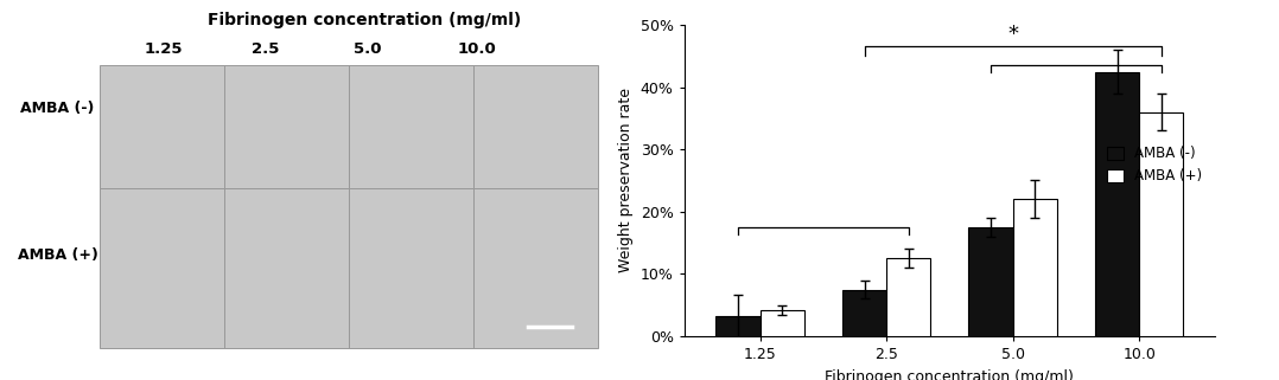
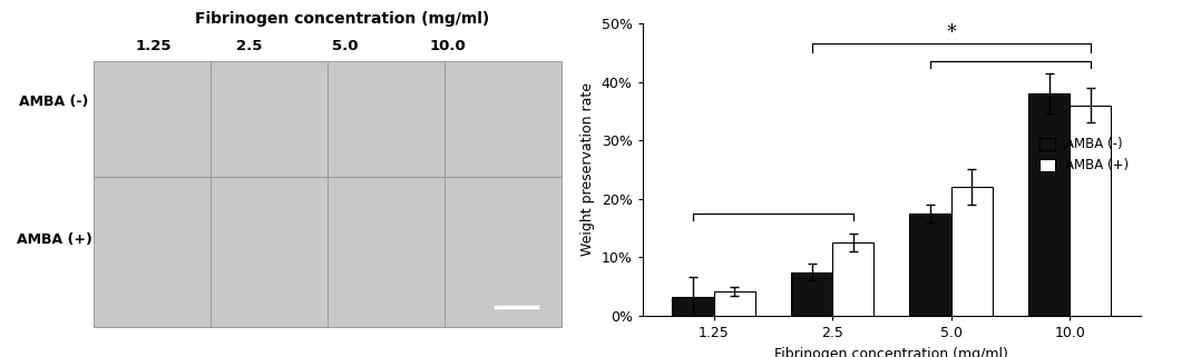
AMBA (-)/10.0: 42.4% -> 38.0%
